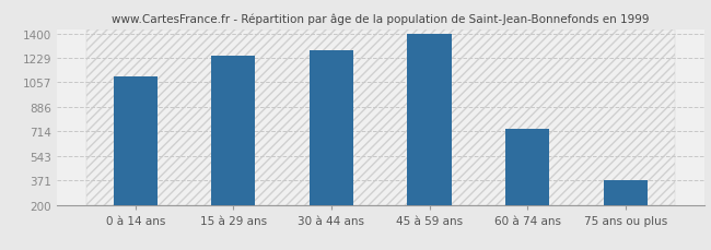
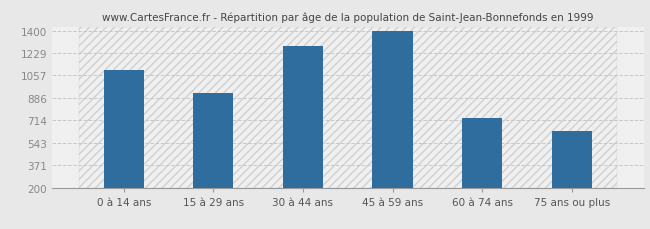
15 à 29 ans: 1240 -> 920
75 ans ou plus: 370 -> 630
